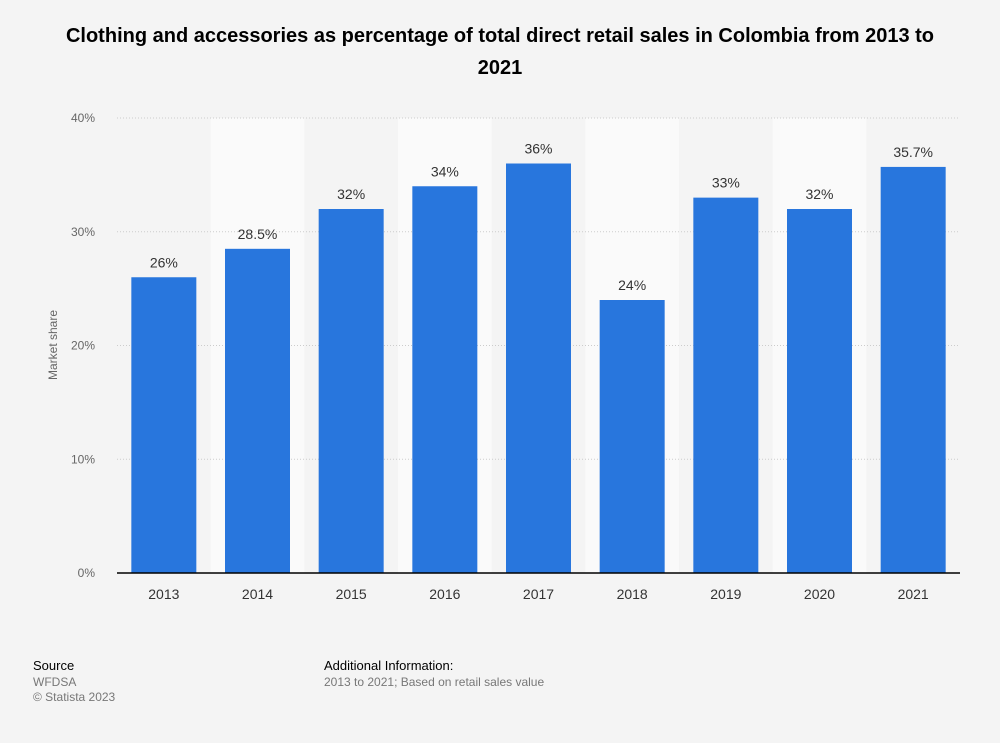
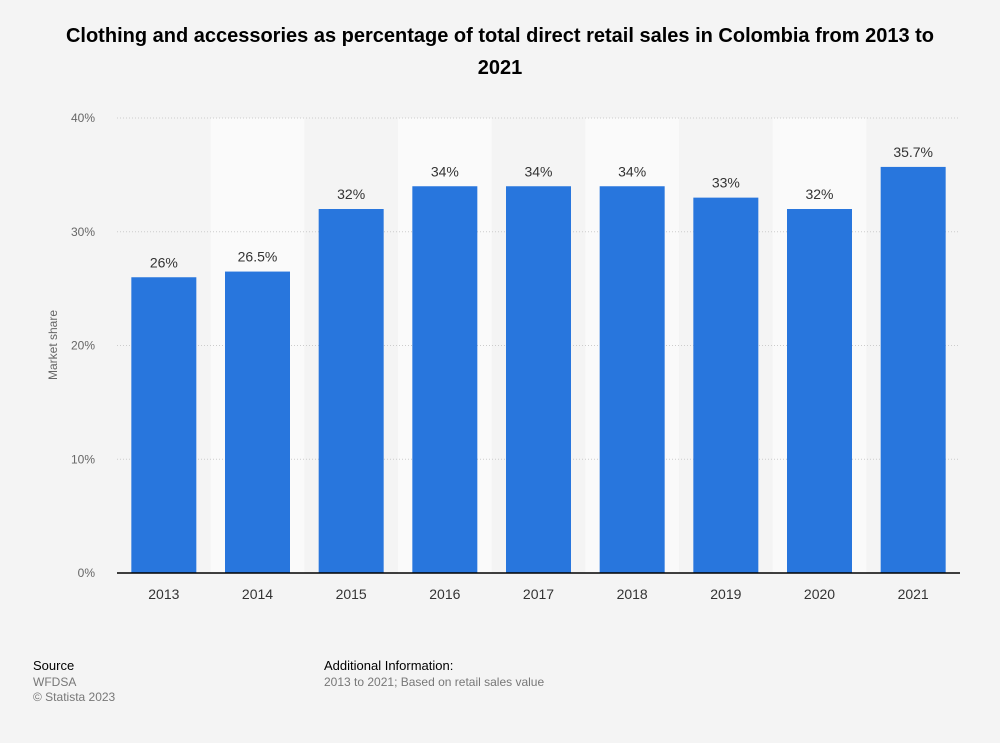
2014: 28.5% -> 26.5%
2017: 36% -> 34%
2018: 24% -> 34%
